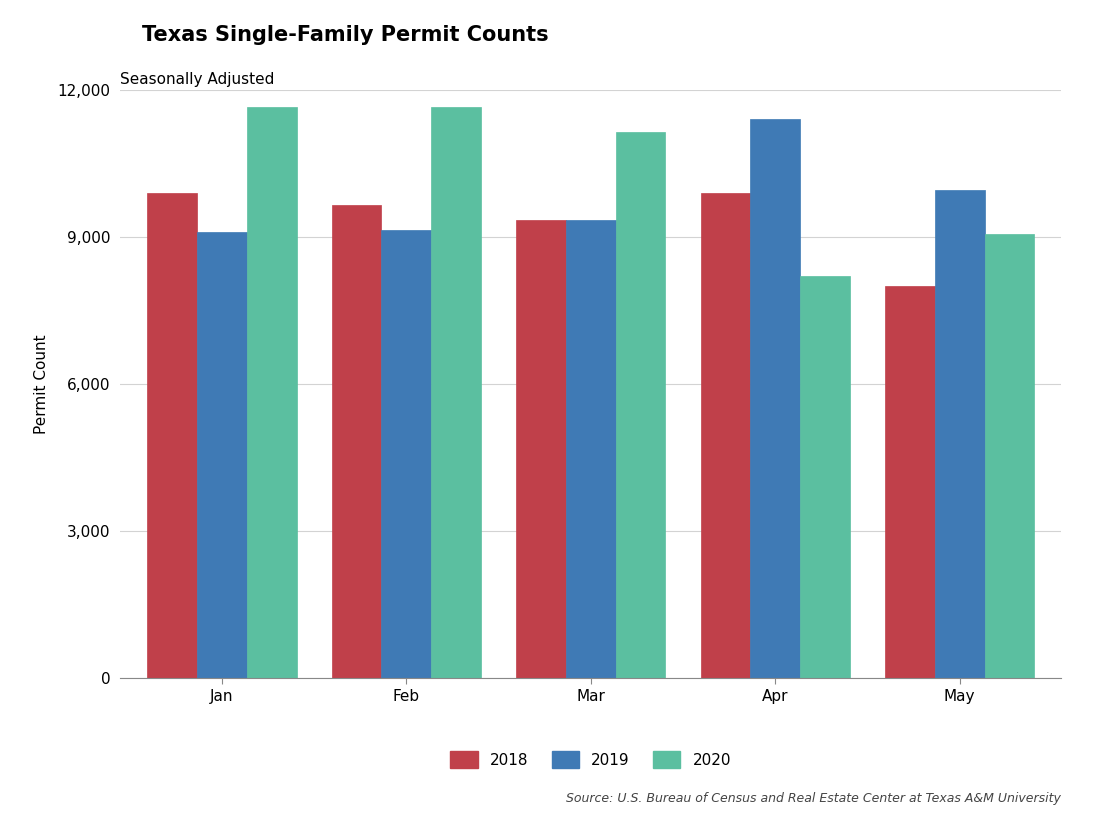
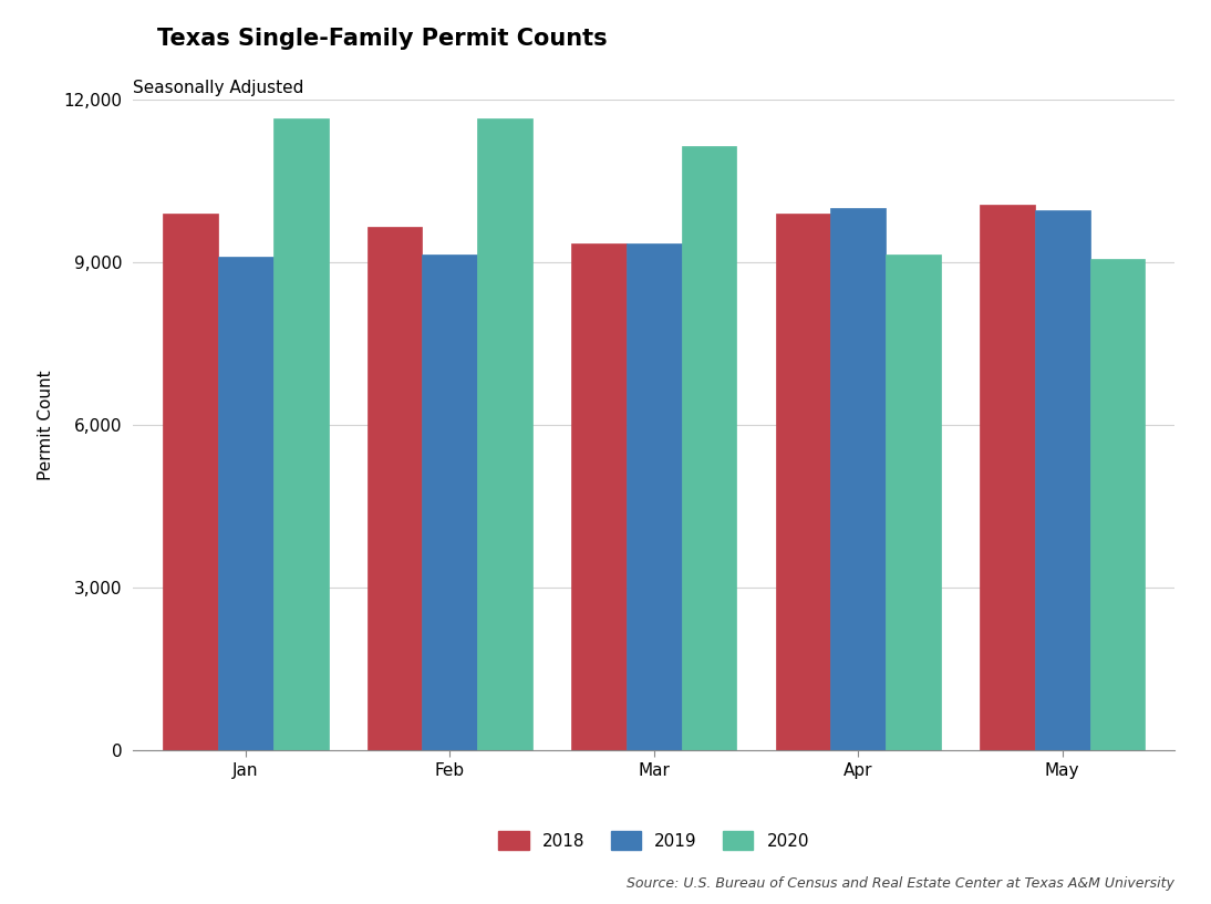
2019/Apr: 11,400 -> 10,000
2020/Apr: 8,200 -> 9,150
2018/May: 8,000 -> 10,050
